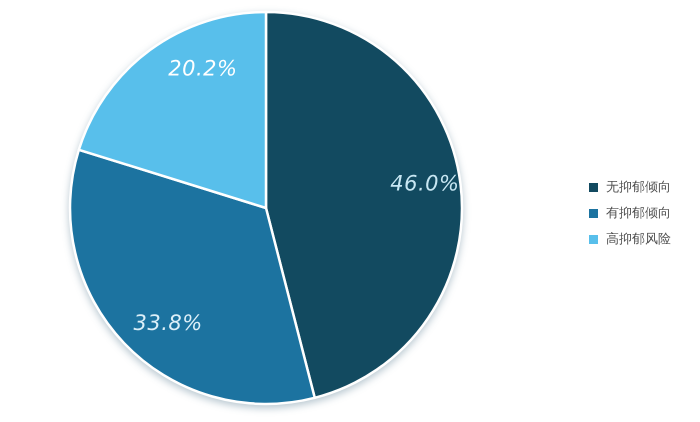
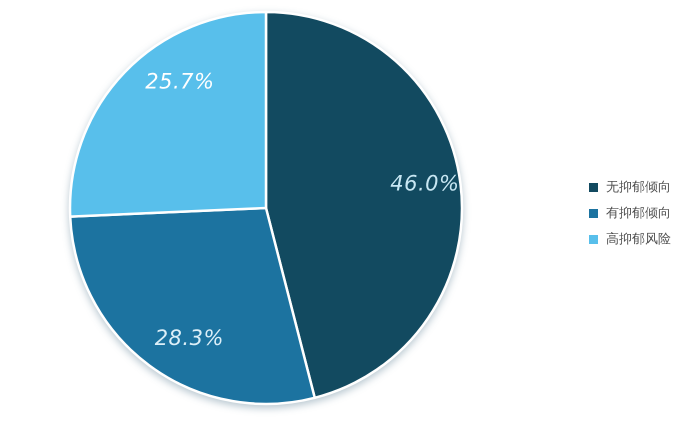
有抑郁倾向: 33.8% -> 28.3%
高抑郁风险: 20.2% -> 25.7%
